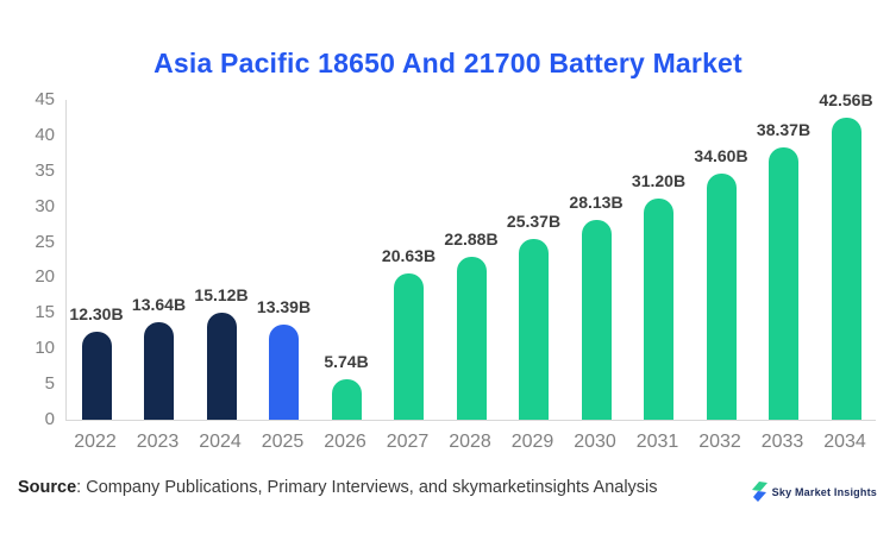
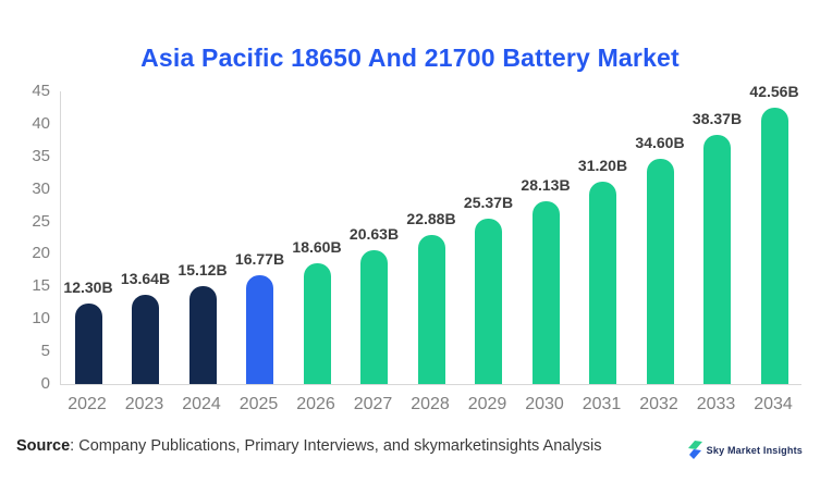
2025: 13.39B -> 16.77B
2026: 5.74B -> 18.60B
